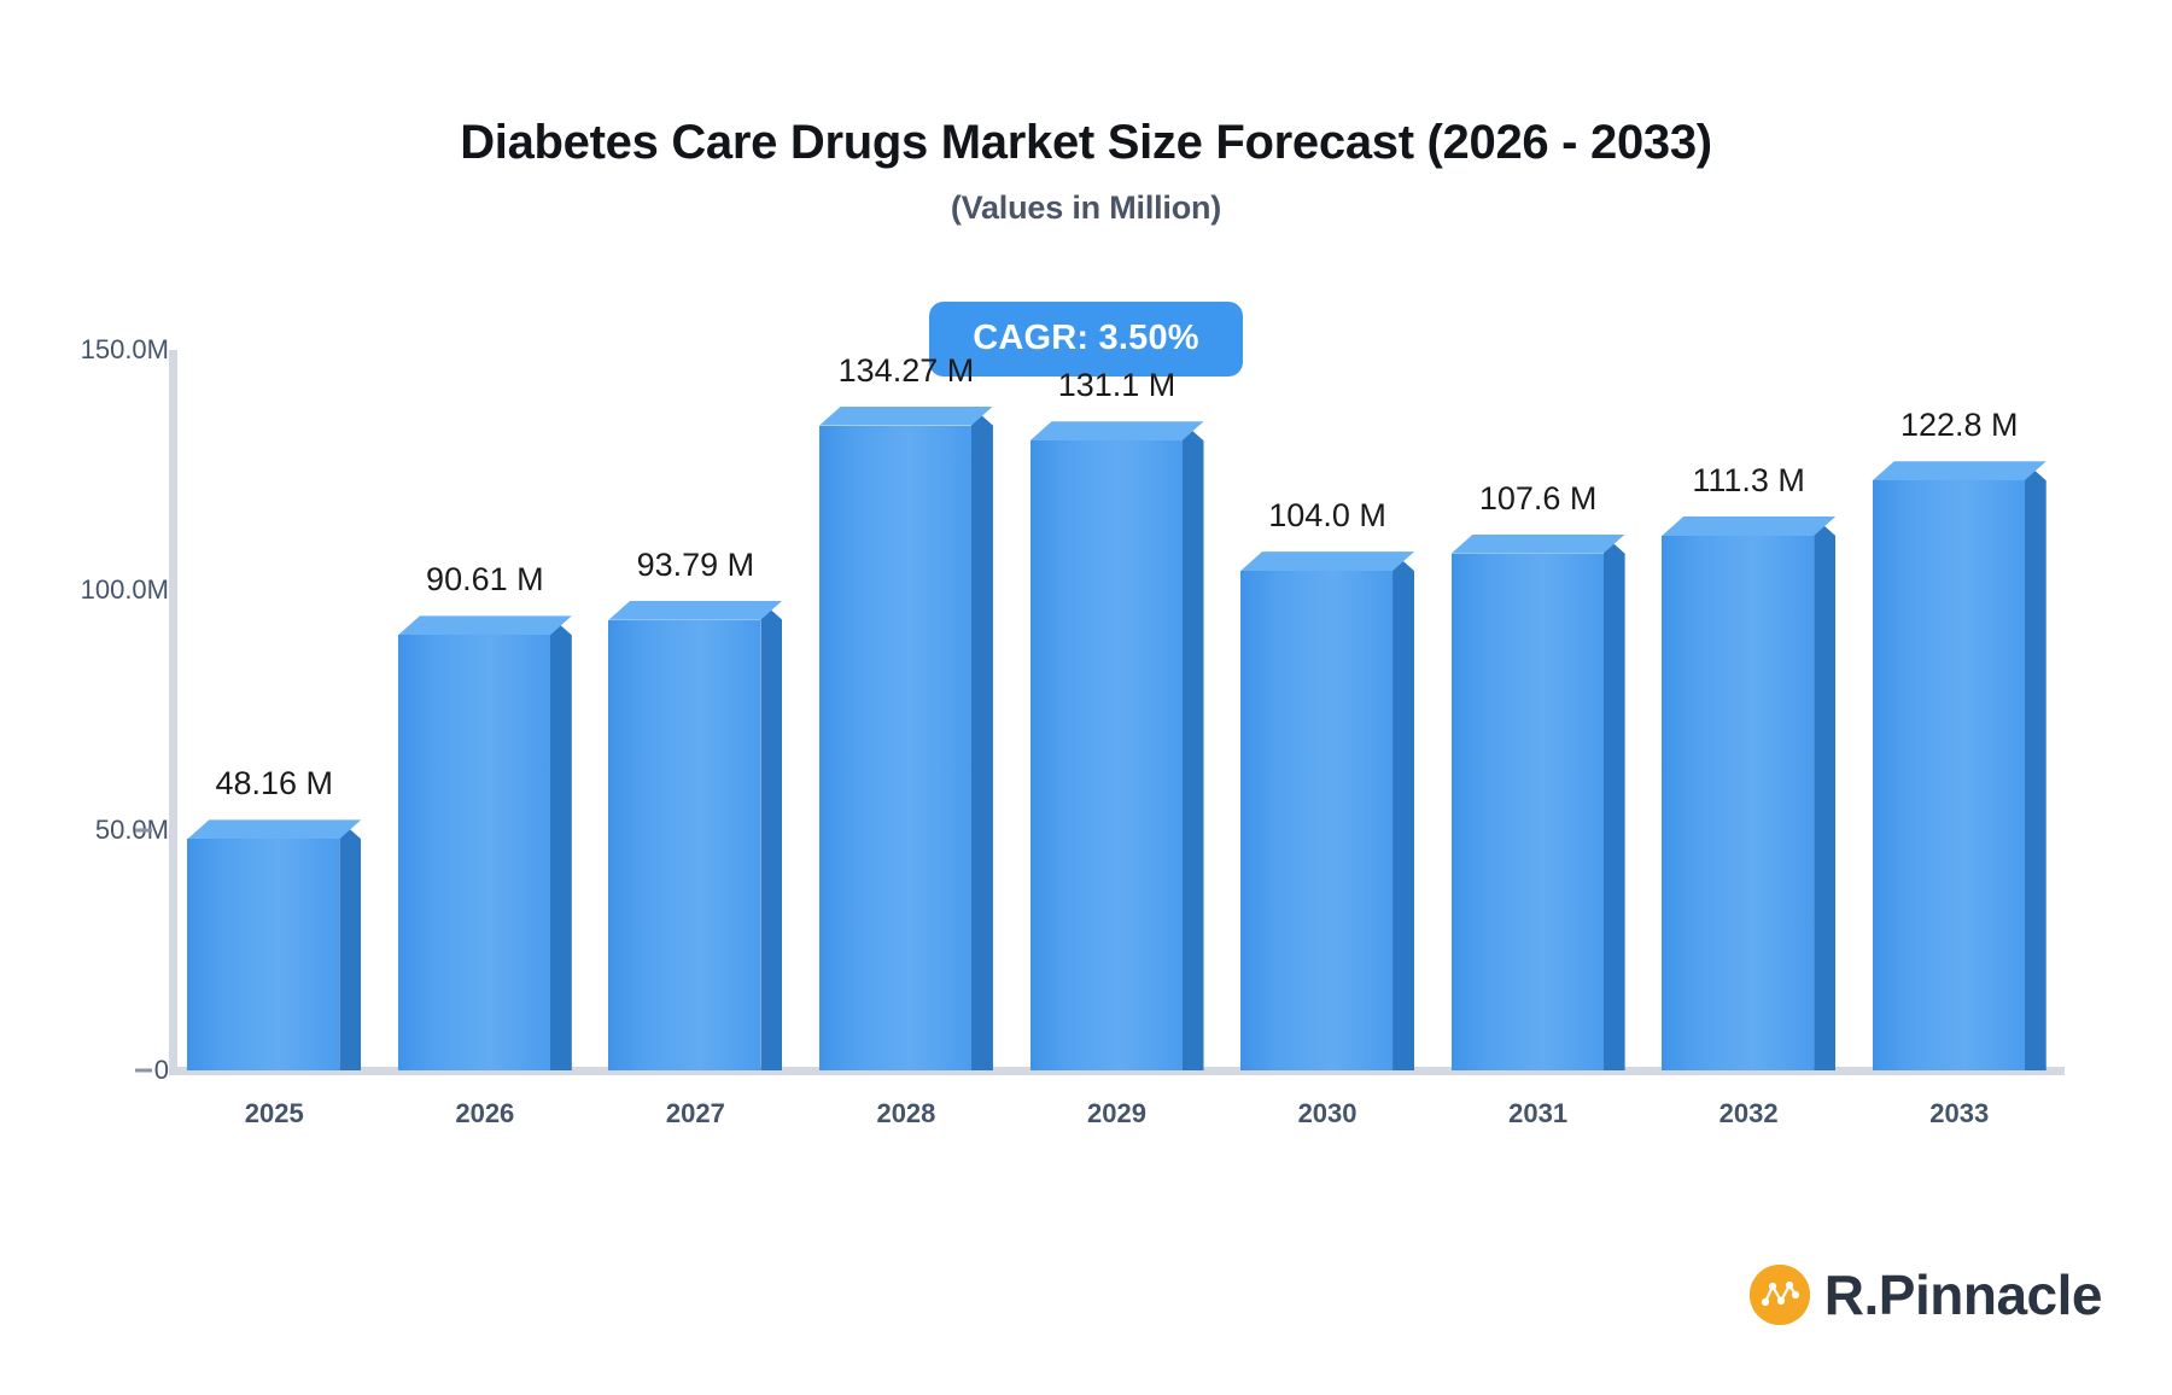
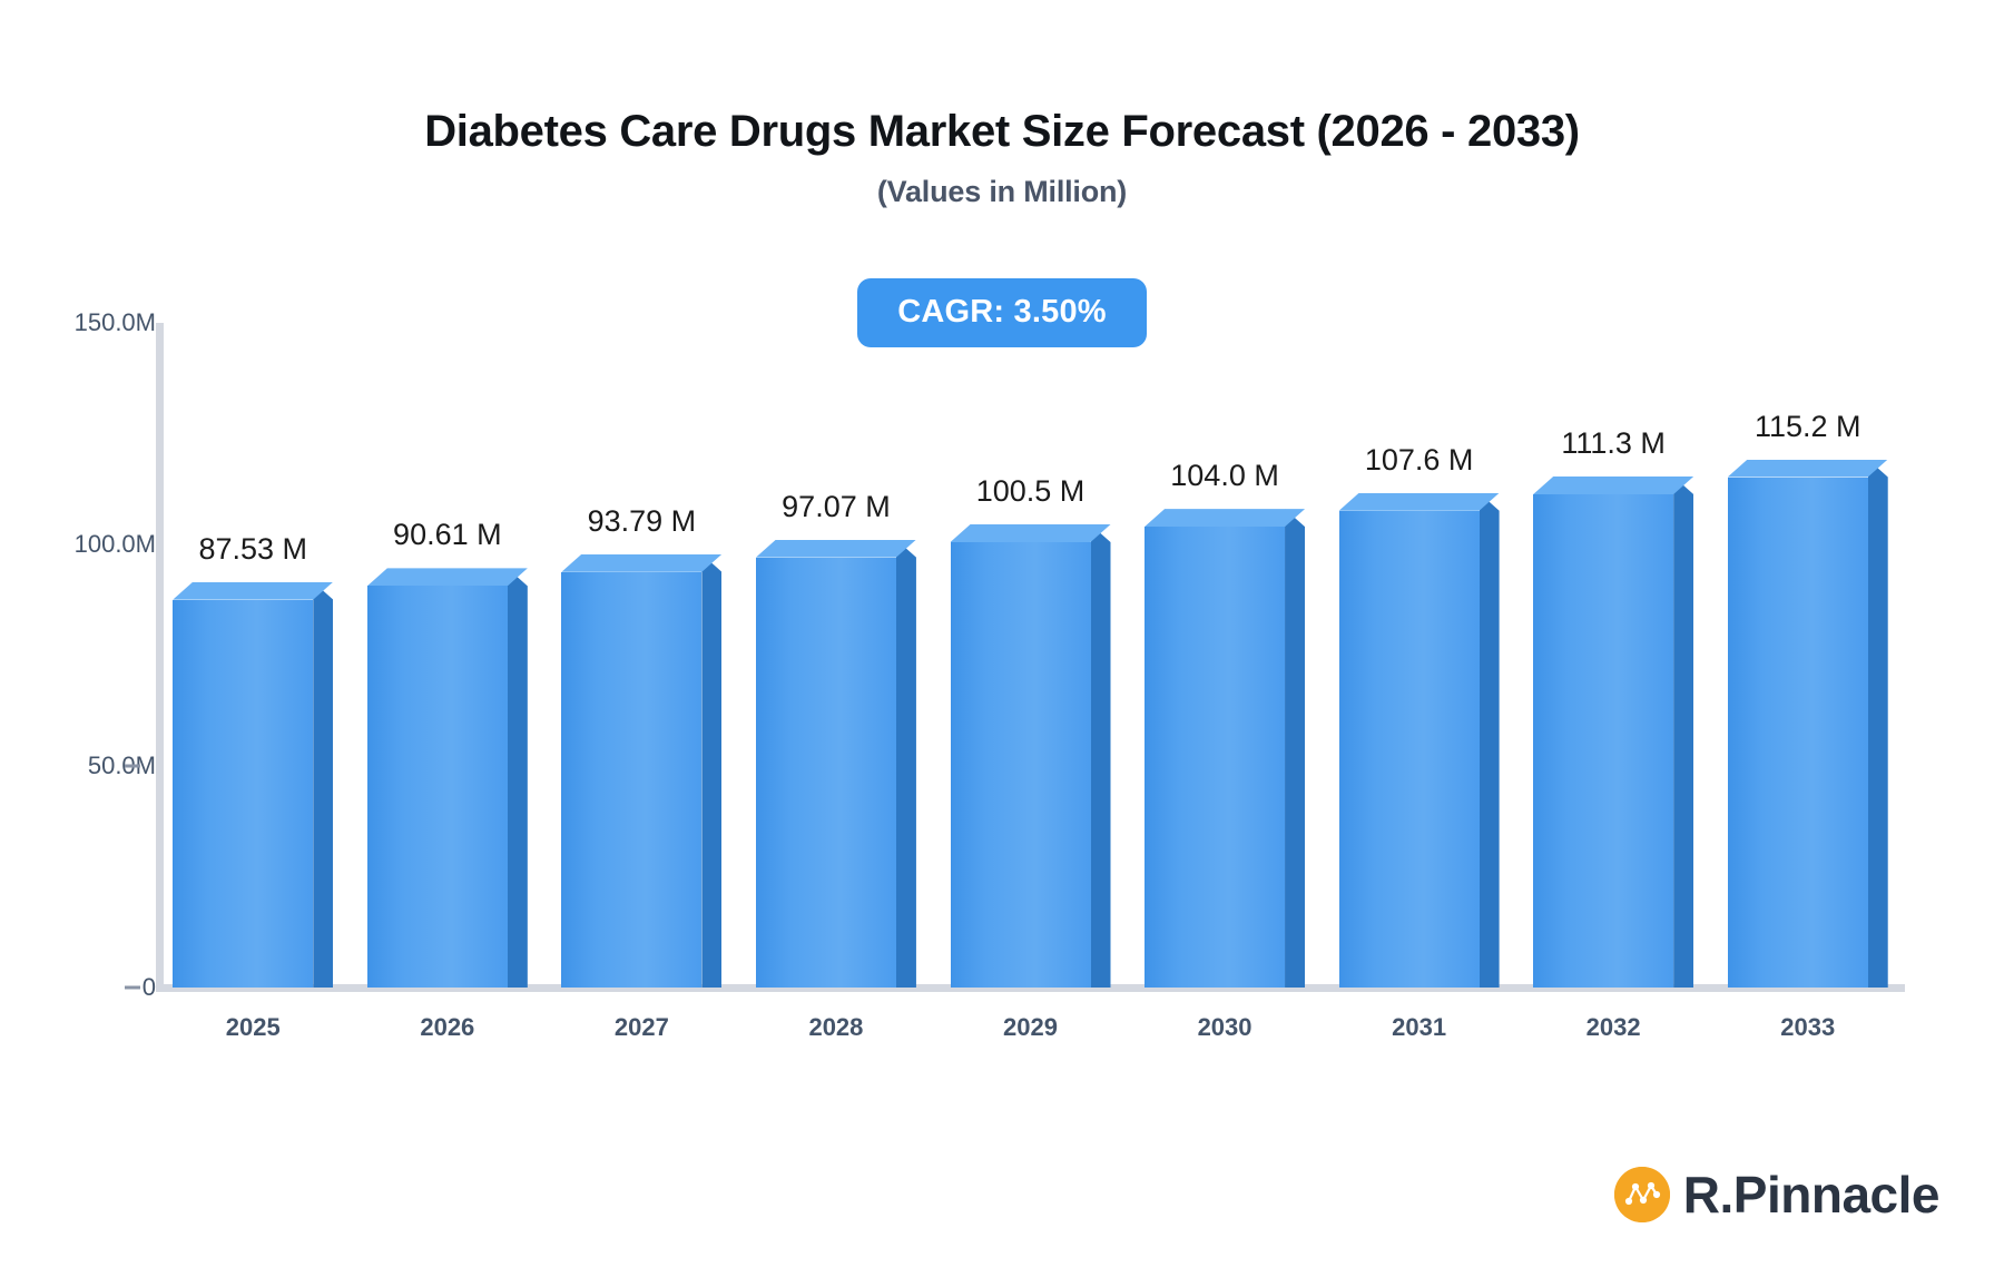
2025: 48.16 -> 87.53
2028: 134.27 -> 97.07
2029: 131.1 -> 100.5
2033: 122.8 -> 115.2
